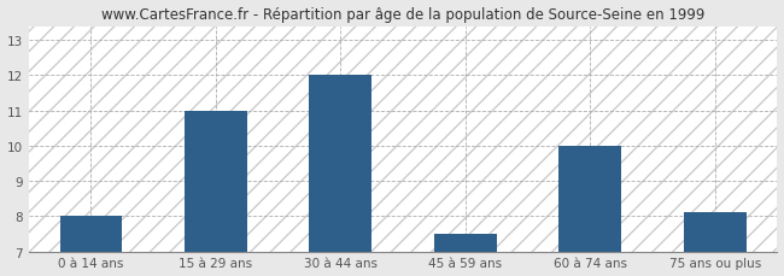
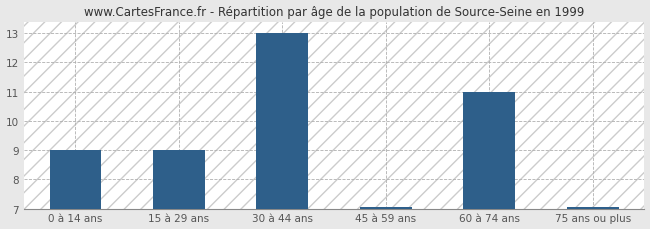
0 à 14 ans: 8.00 -> 9.00
15 à 29 ans: 11.00 -> 9.00
30 à 44 ans: 12.00 -> 13.00
45 à 59 ans: 7.50 -> 7.05
60 à 74 ans: 10.00 -> 11.00
75 ans ou plus: 8.10 -> 7.05
